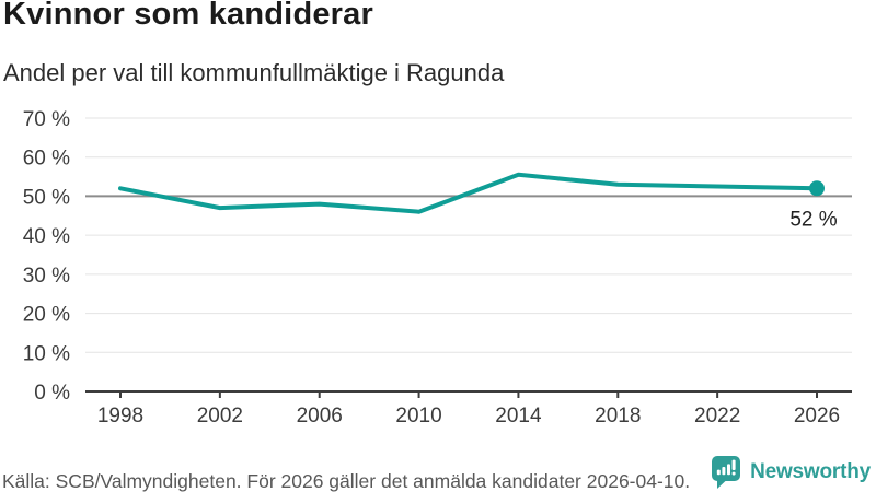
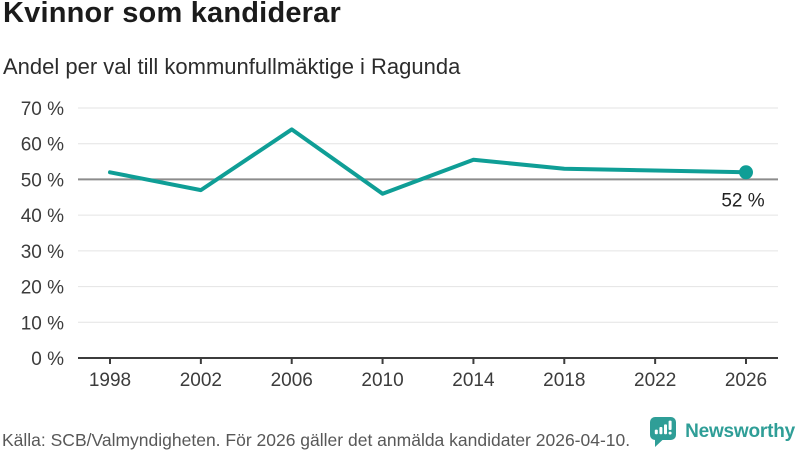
2006: 48% -> 64%
